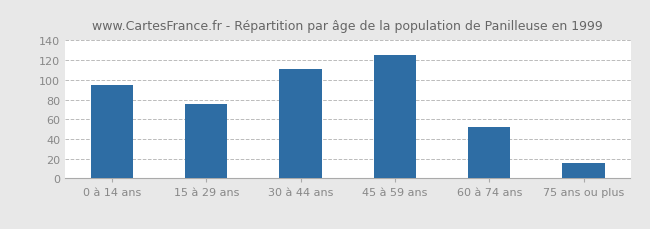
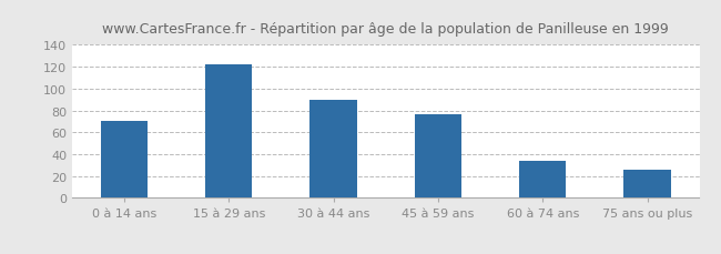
0 à 14 ans: 95 -> 70
15 à 29 ans: 75 -> 122
30 à 44 ans: 111 -> 90
45 à 59 ans: 125 -> 76
60 à 74 ans: 52 -> 34
75 ans ou plus: 16 -> 26
